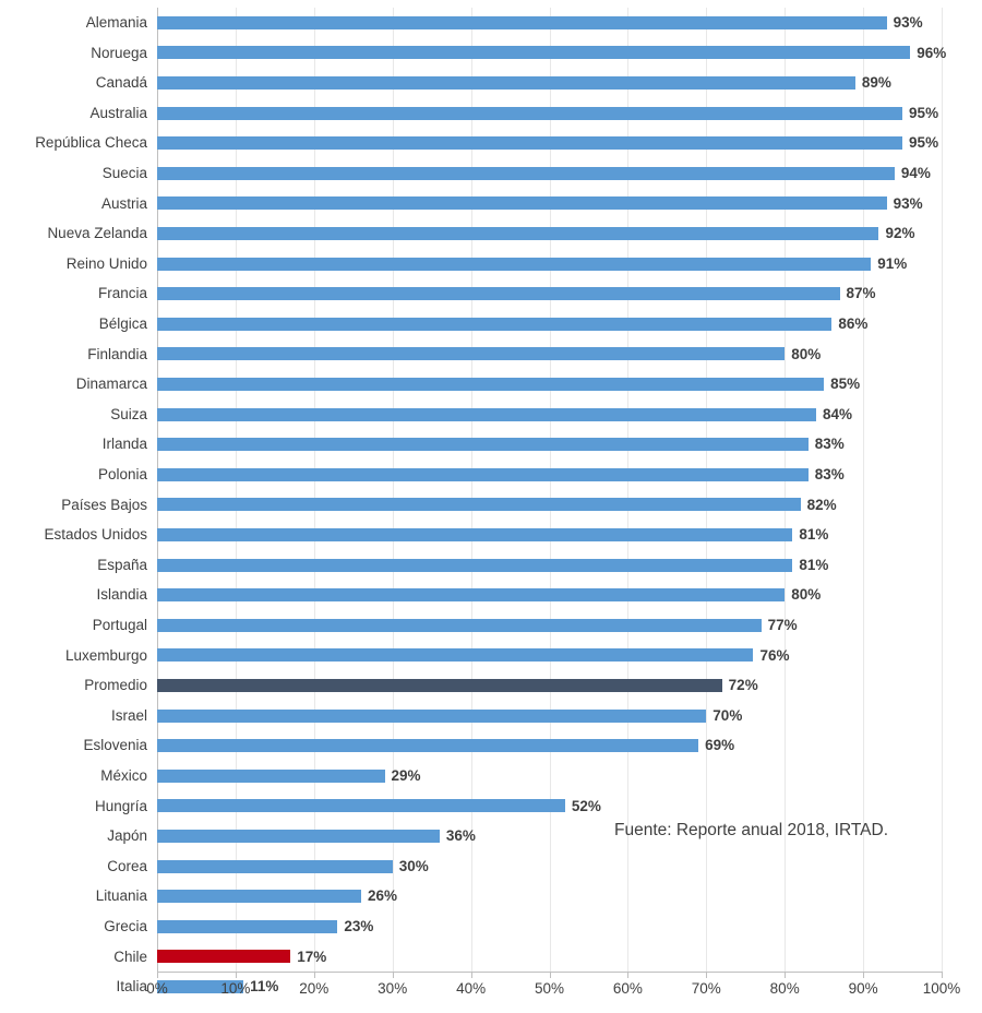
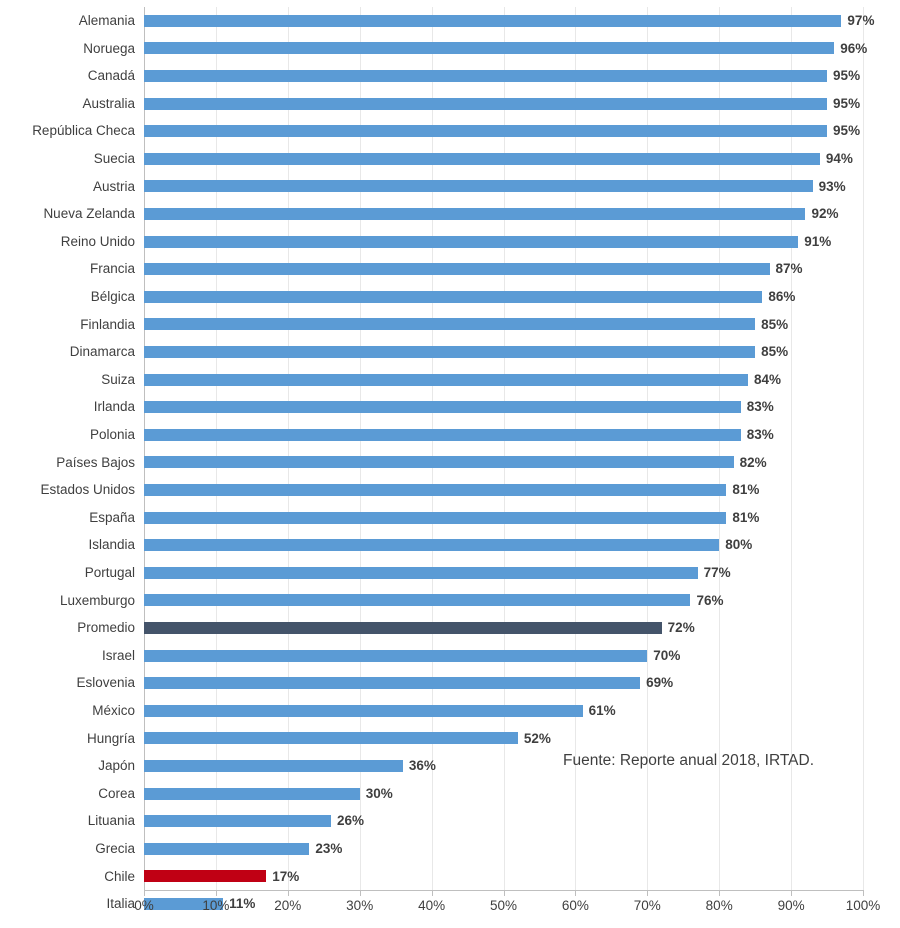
Alemania: 93% -> 97%
Canadá: 89% -> 95%
Finlandia: 80% -> 85%
México: 29% -> 61%
